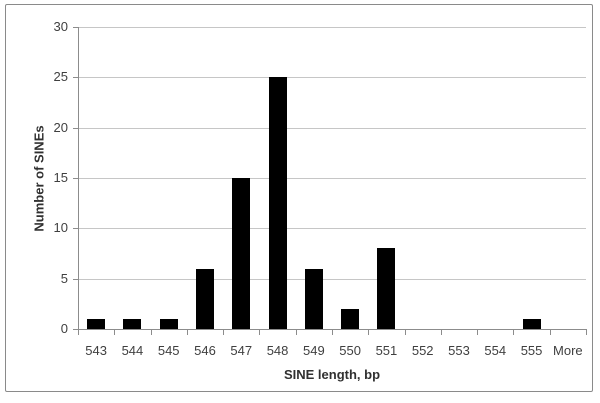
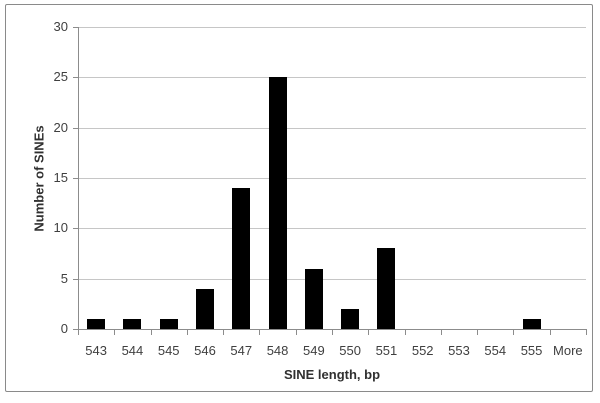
546: 6 -> 4
547: 15 -> 14
